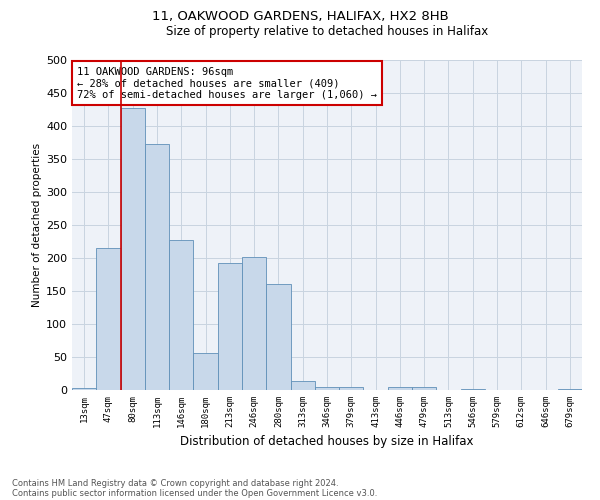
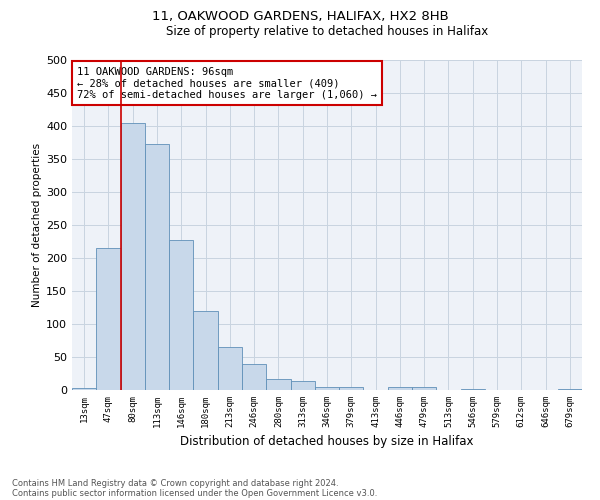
80sqm: 428 -> 405
180sqm: 56 -> 120
213sqm: 192 -> 65
246sqm: 202 -> 39
280sqm: 160 -> 17
